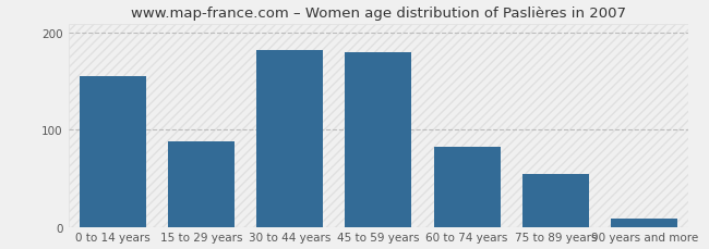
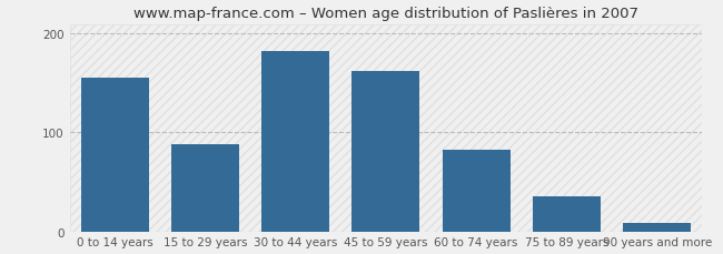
45 to 59 years: 180 -> 162
75 to 89 years: 55 -> 36
